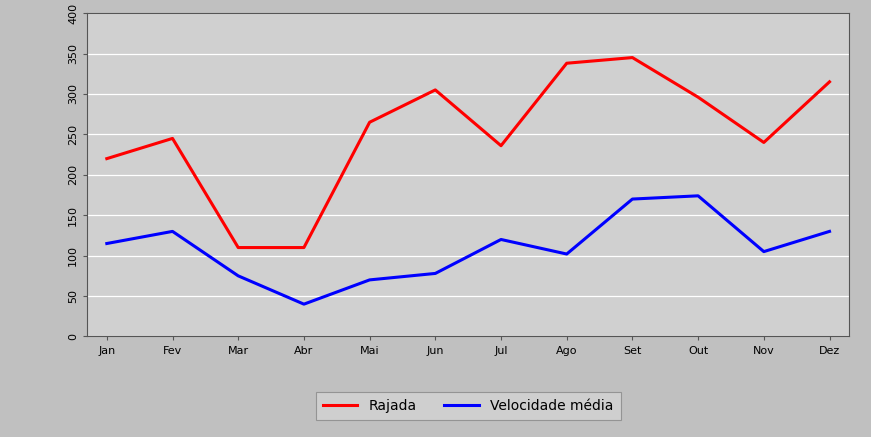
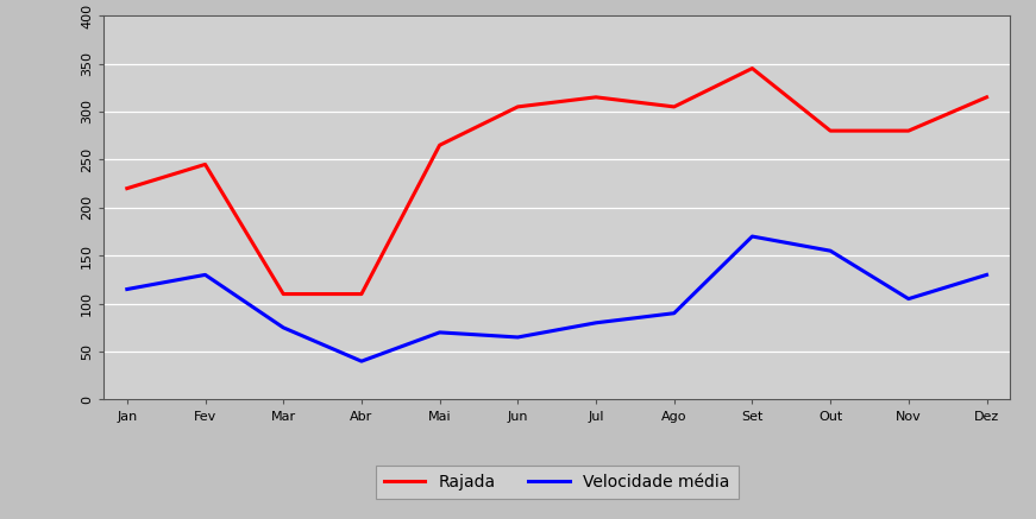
Velocidade média/Jun: 78 -> 65
Rajada/Jul: 236 -> 315
Velocidade média/Jul: 120 -> 80
Rajada/Ago: 338 -> 305
Velocidade média/Ago: 102 -> 90
Rajada/Out: 296 -> 280
Velocidade média/Out: 174 -> 155
Rajada/Nov: 240 -> 280
